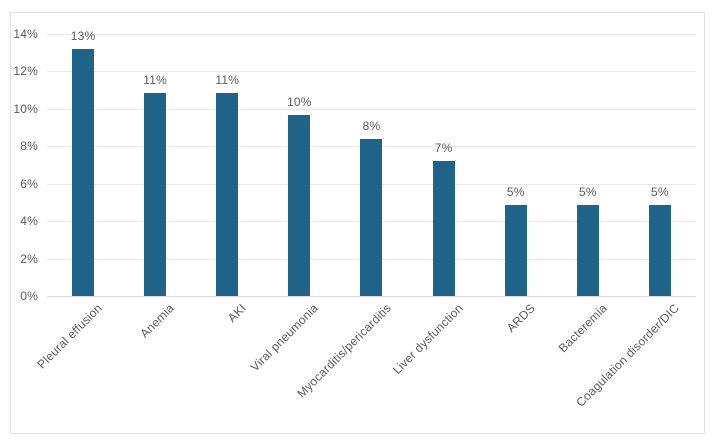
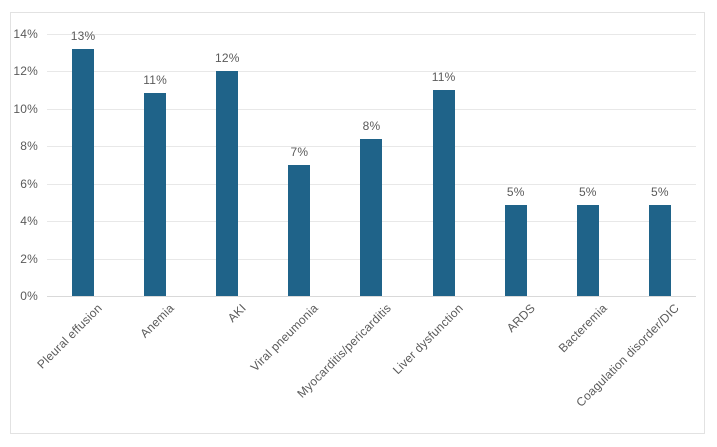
AKI: 11% -> 12%
Viral pneumonia: 10% -> 7%
Liver dysfunction: 7% -> 11%
